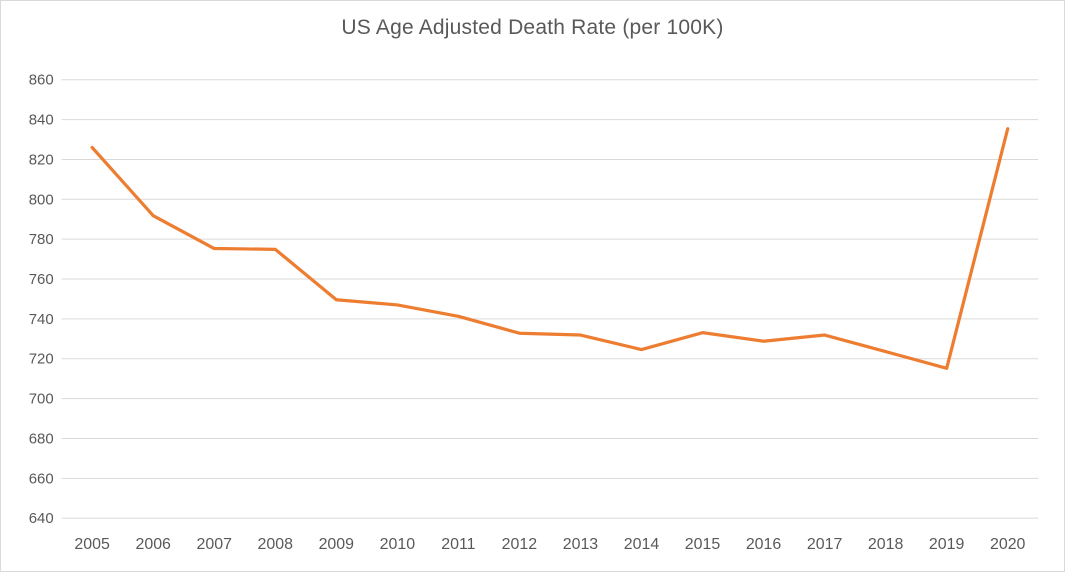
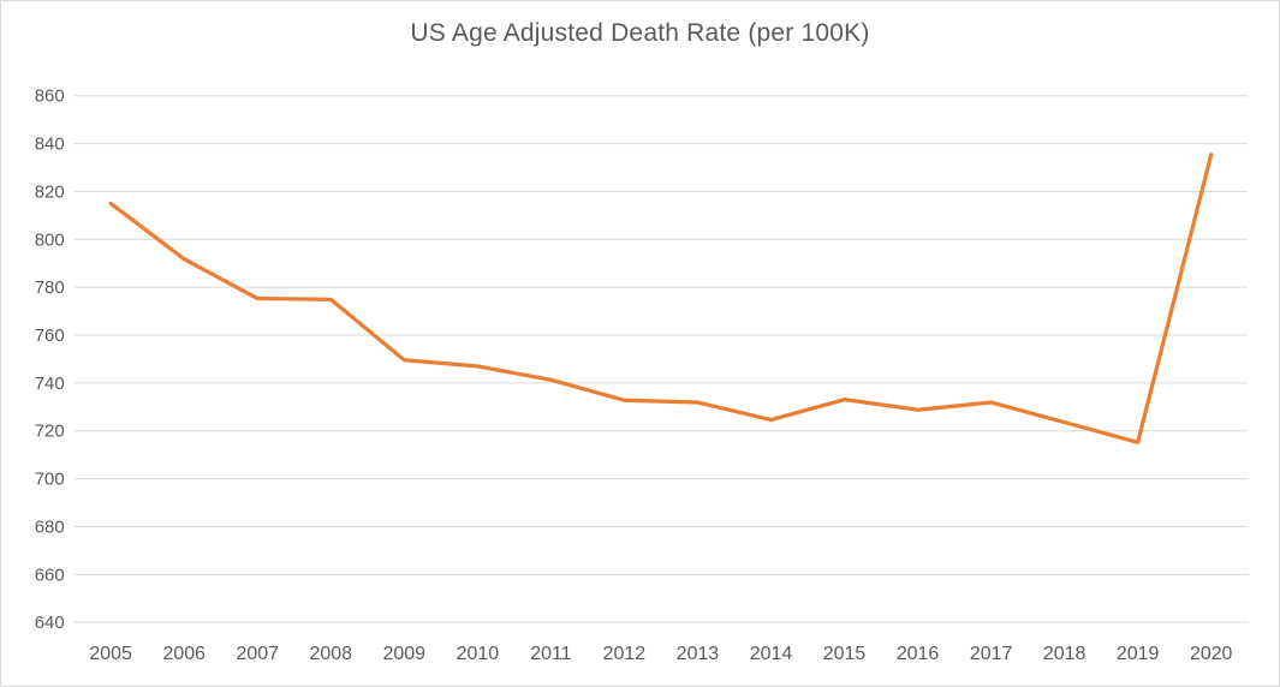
2005: 826 -> 815
